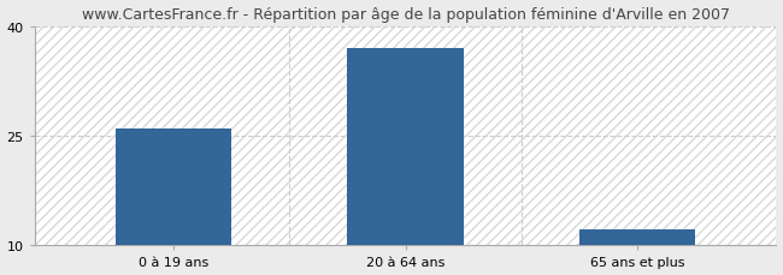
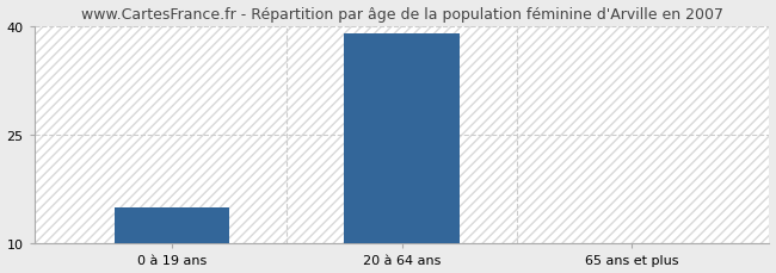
0 à 19 ans: 26.0 -> 15.0
20 à 64 ans: 37.0 -> 39.0
65 ans et plus: 12.2 -> 10.2
